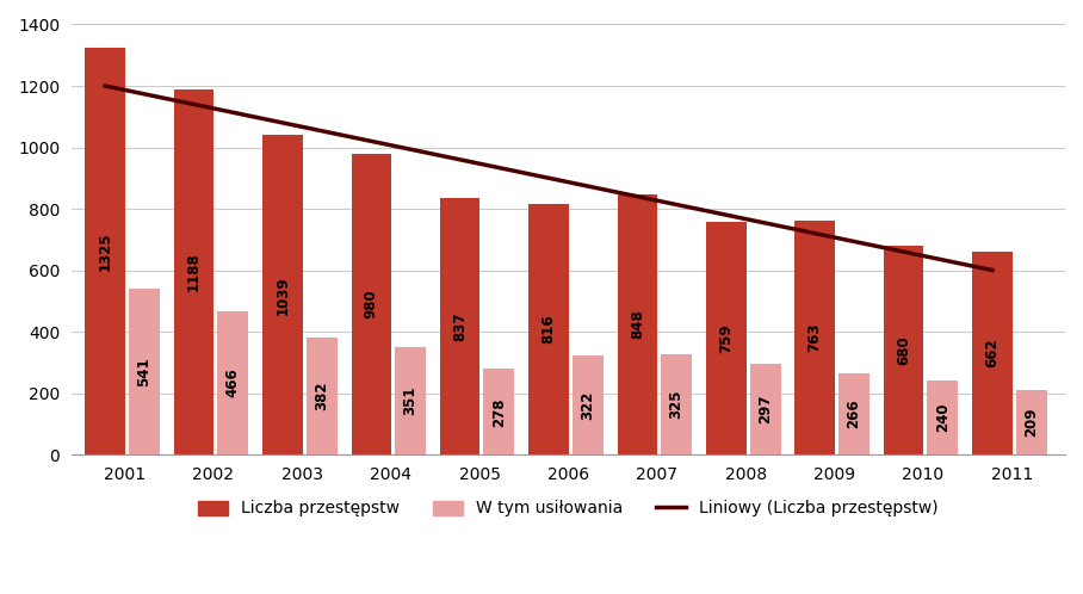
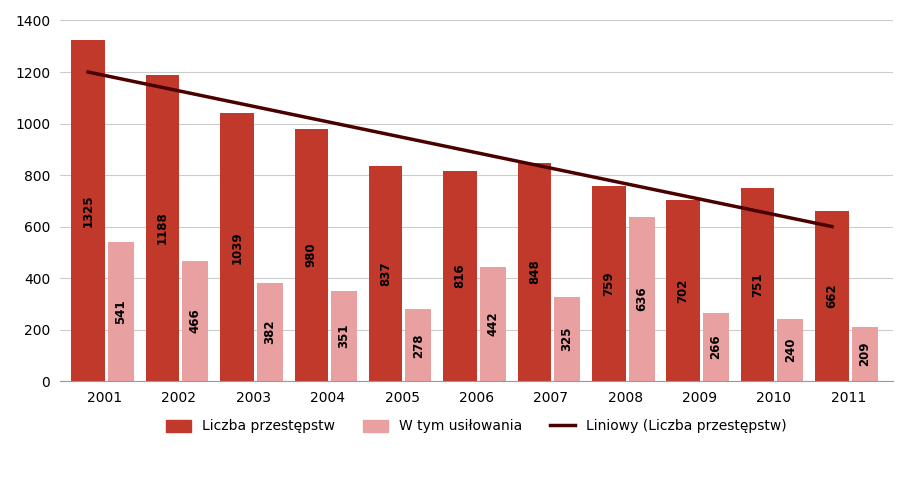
W tym usiłowania/2006: 322 -> 442
W tym usiłowania/2008: 297 -> 636
Liczba przestępstw/2009: 763 -> 702
Liczba przestępstw/2010: 680 -> 751
